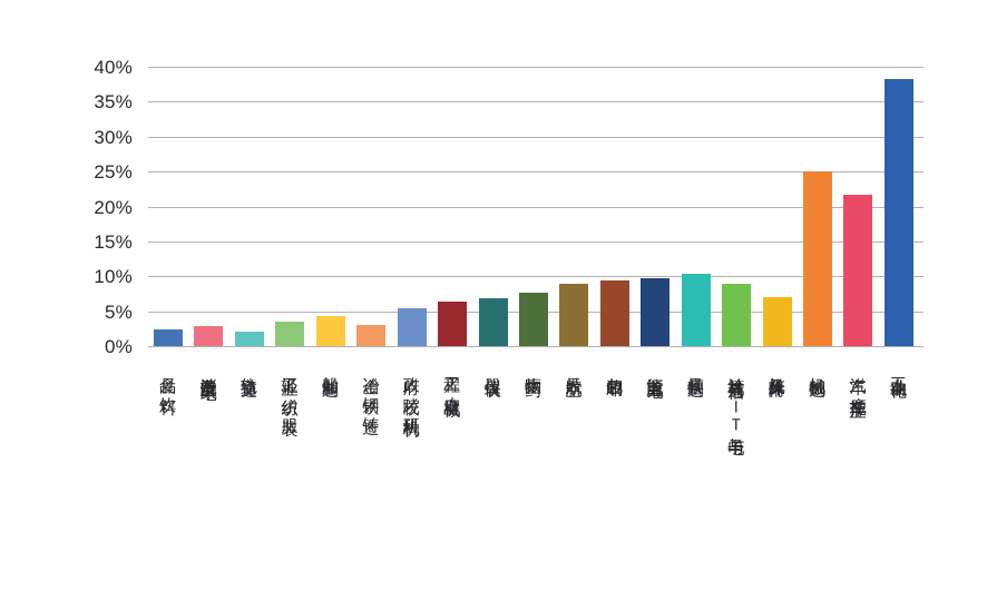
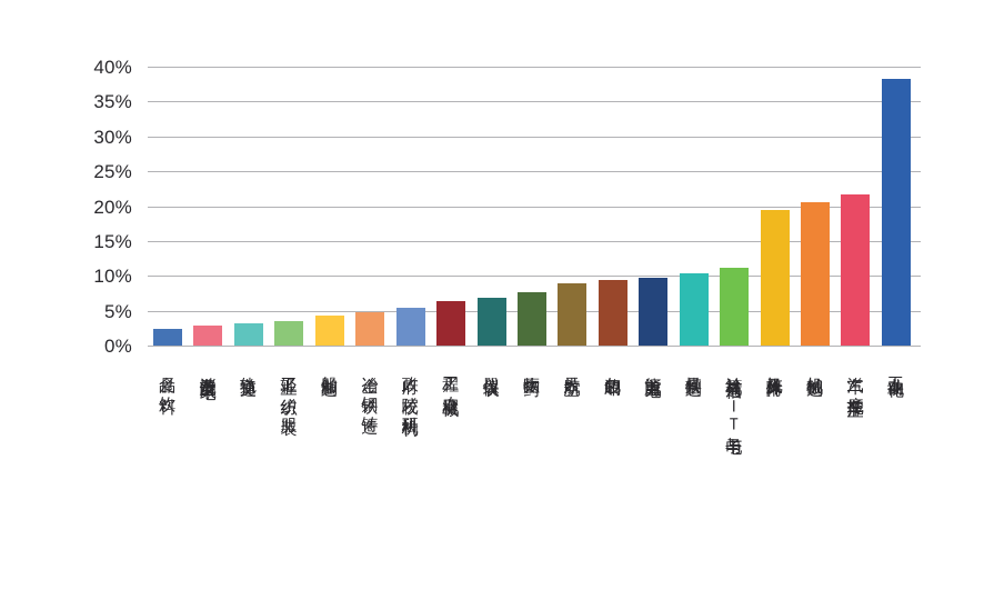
轨道交通: 2% -> 3%
冶金／钢铁／铸造: 3% -> 5%
计算机与通信／ＩＴ与电子: 9% -> 11%
机床及附件: 7% -> 19%
机械制造: 25% -> 21%
